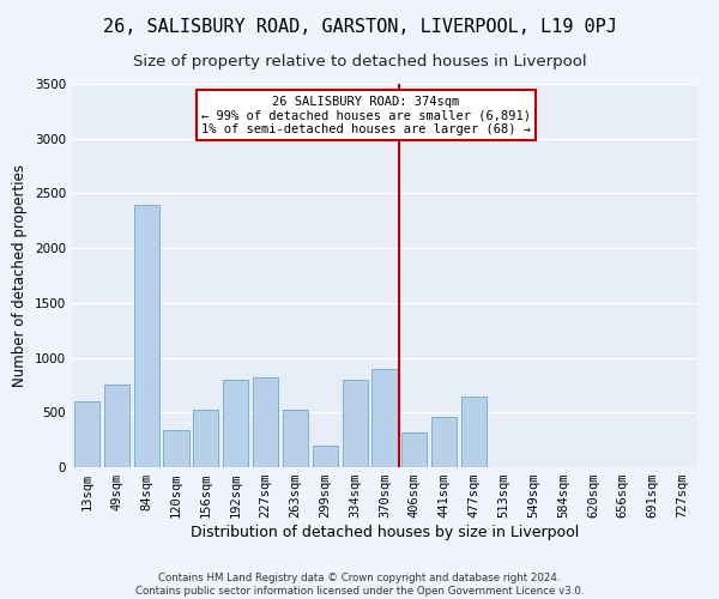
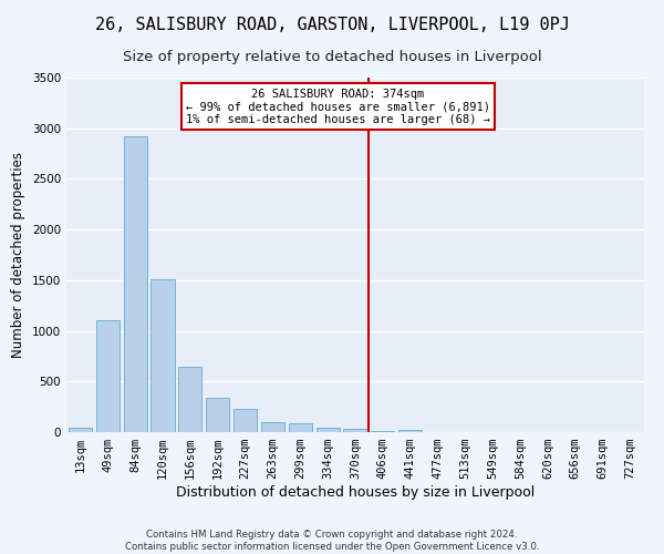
13sqm: 600 -> 40
49sqm: 760 -> 1100
84sqm: 2400 -> 2920
120sqm: 340 -> 1510
156sqm: 520 -> 640
192sqm: 800 -> 340
227sqm: 820 -> 220
263sqm: 520 -> 100
299sqm: 200 -> 90
334sqm: 800 -> 40
370sqm: 900 -> 30
406sqm: 320 -> 10
441sqm: 460 -> 20
477sqm: 640 -> 0
